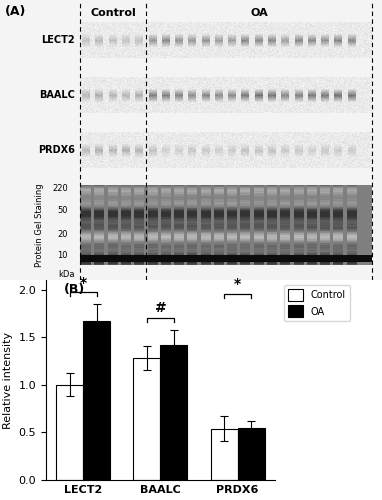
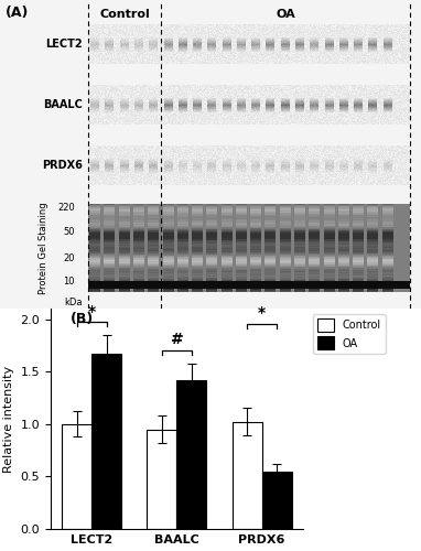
Control/BAALC: 1.28 -> 0.95
Control/PRDX6: 0.54 -> 1.02
